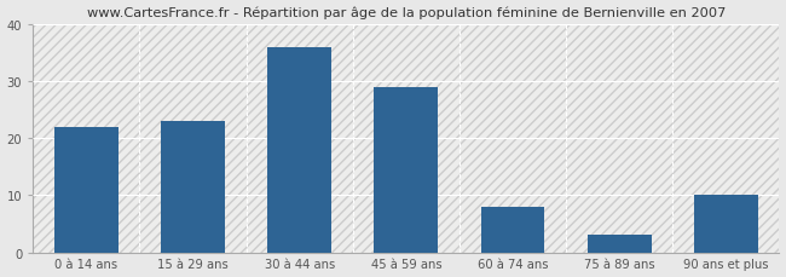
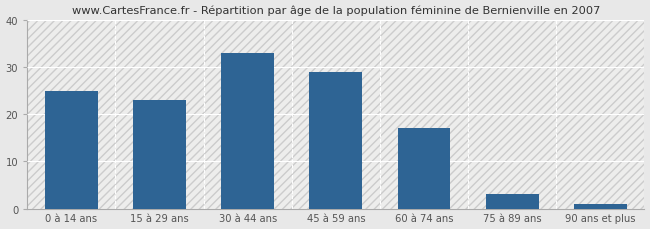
0 à 14 ans: 22 -> 25
30 à 44 ans: 36 -> 33
60 à 74 ans: 8 -> 17
90 ans et plus: 10 -> 1
